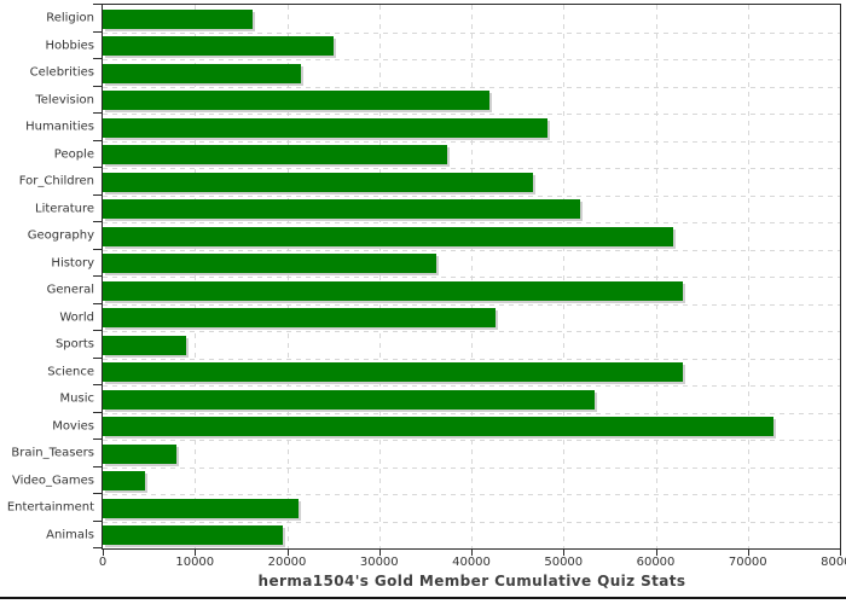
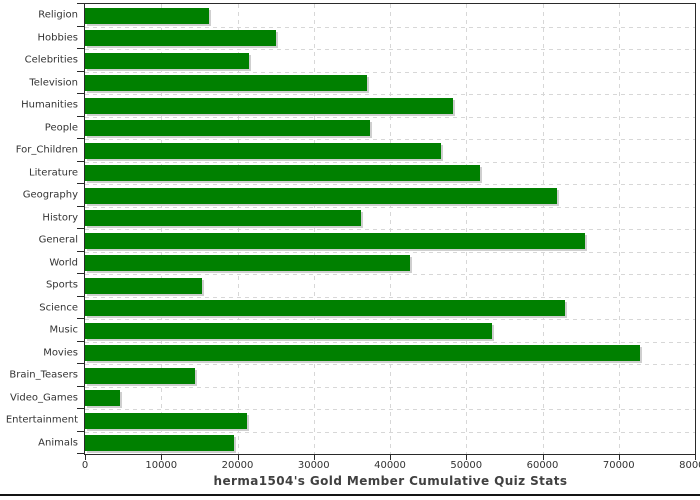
Television: 42000 -> 37000
General: 63000 -> 66000
Sports: 9000 -> 15000
Brain_Teasers: 8000 -> 14000
